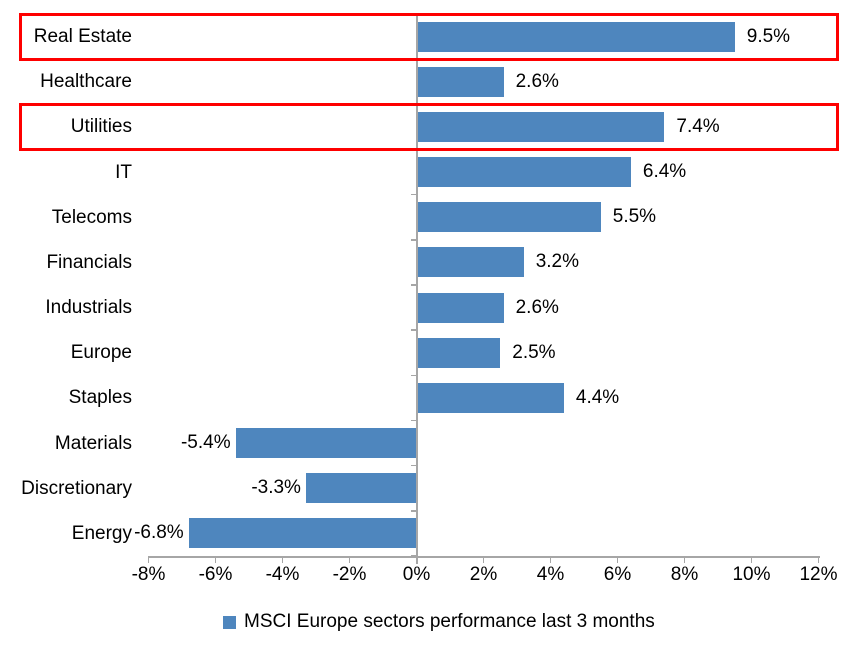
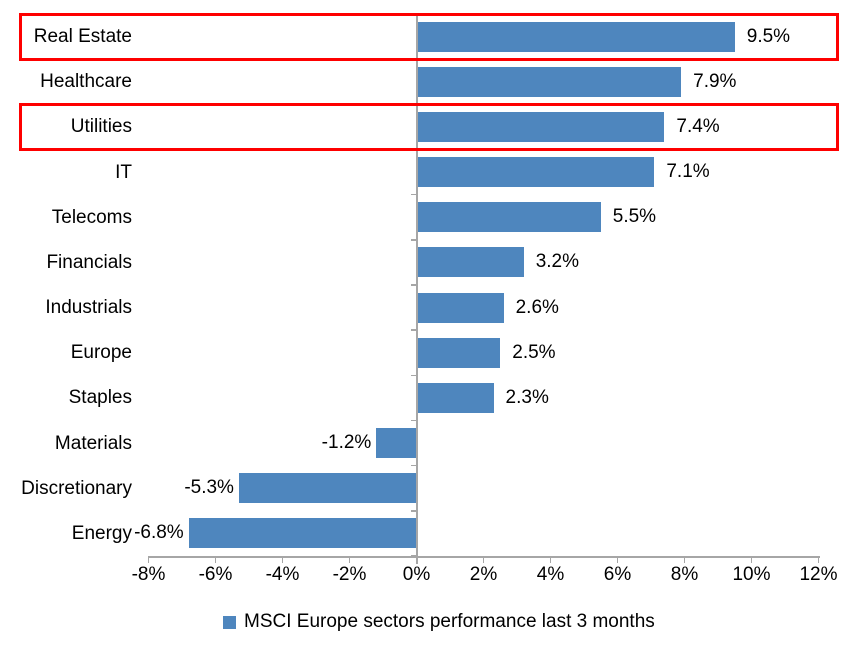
Healthcare: 2.6% -> 7.9%
IT: 6.4% -> 7.1%
Staples: 4.4% -> 2.3%
Materials: -5.4% -> -1.2%
Discretionary: -3.3% -> -5.3%
